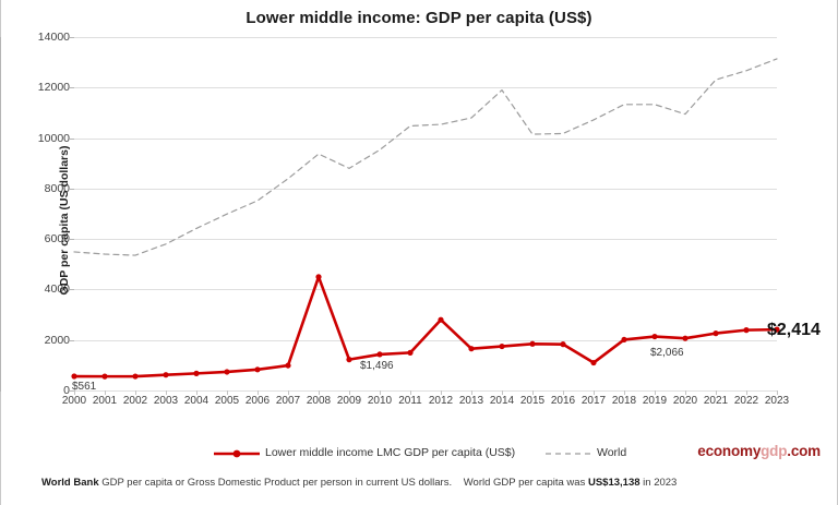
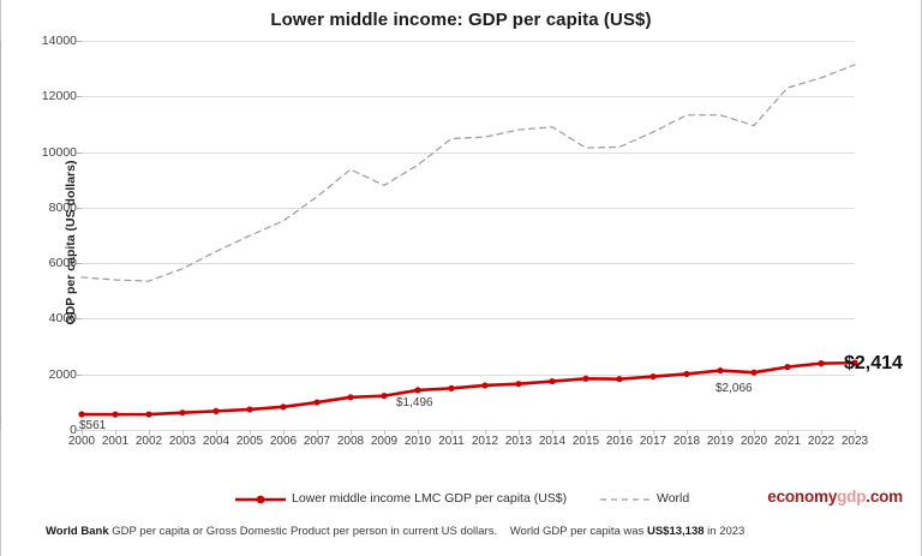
Lower middle income LMC GDP per capita (US$)/2008: 4500 -> 1200
Lower middle income LMC GDP per capita (US$)/2012: 2800 -> 1600
World/2014: 11900 -> 10900
Lower middle income LMC GDP per capita (US$)/2017: 1100 -> 1900
